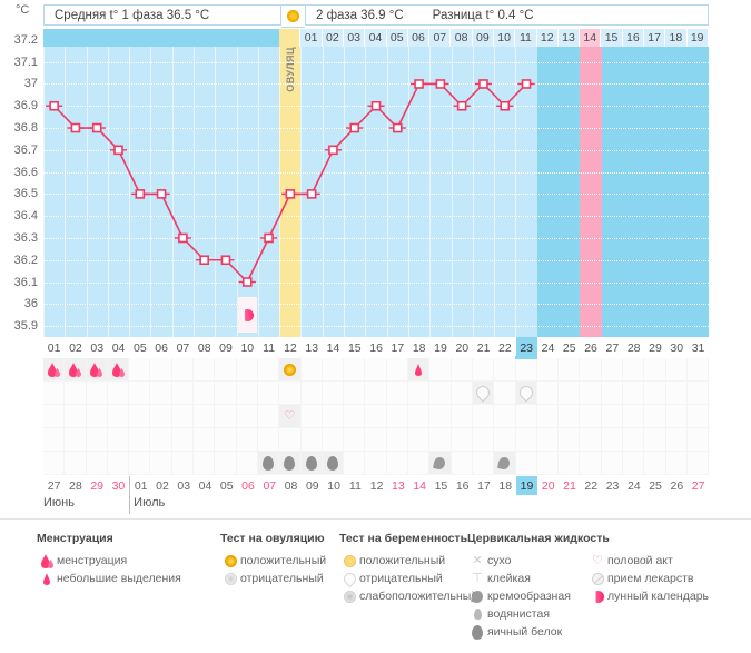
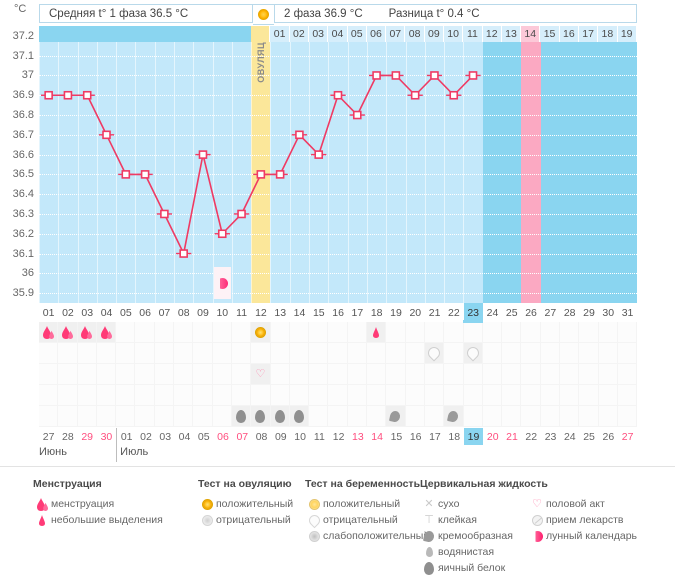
02: 36.8 -> 36.9
03: 36.8 -> 36.9
08: 36.2 -> 36.1
09: 36.2 -> 36.6
10: 36.1 -> 36.2
15: 36.8 -> 36.6
